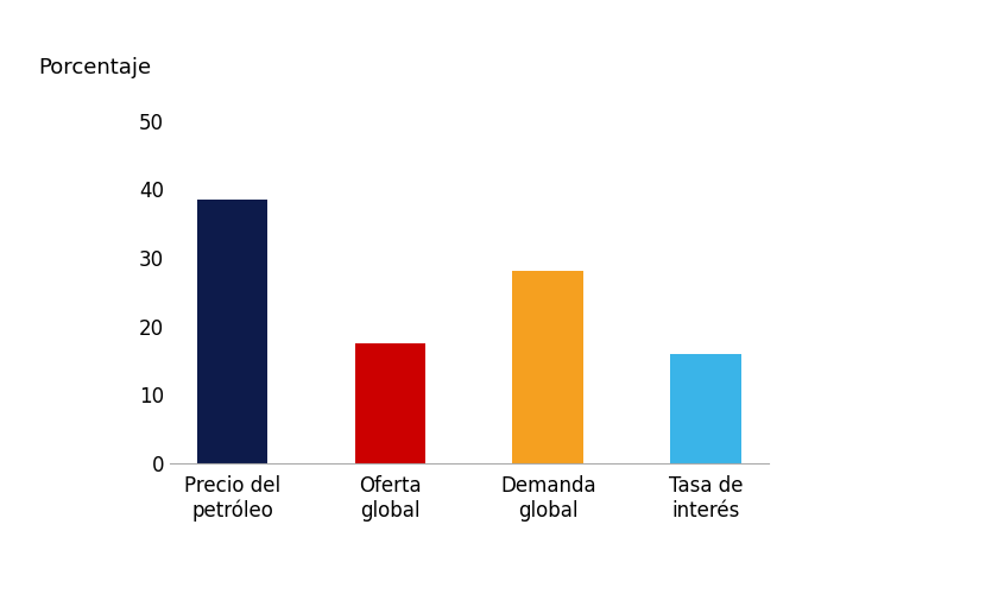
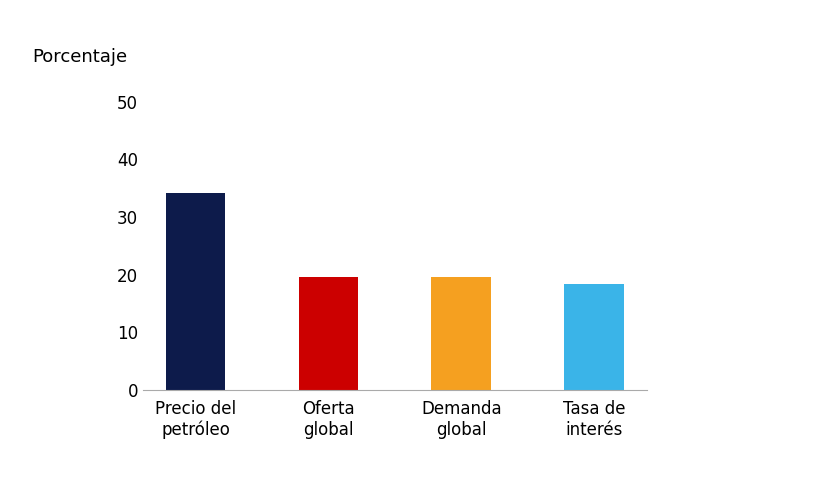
Precio del petróleo: 38.5 -> 34.2
Oferta global: 17.5 -> 19.6
Demanda global: 28.0 -> 19.6
Tasa de interés: 16.0 -> 18.4
